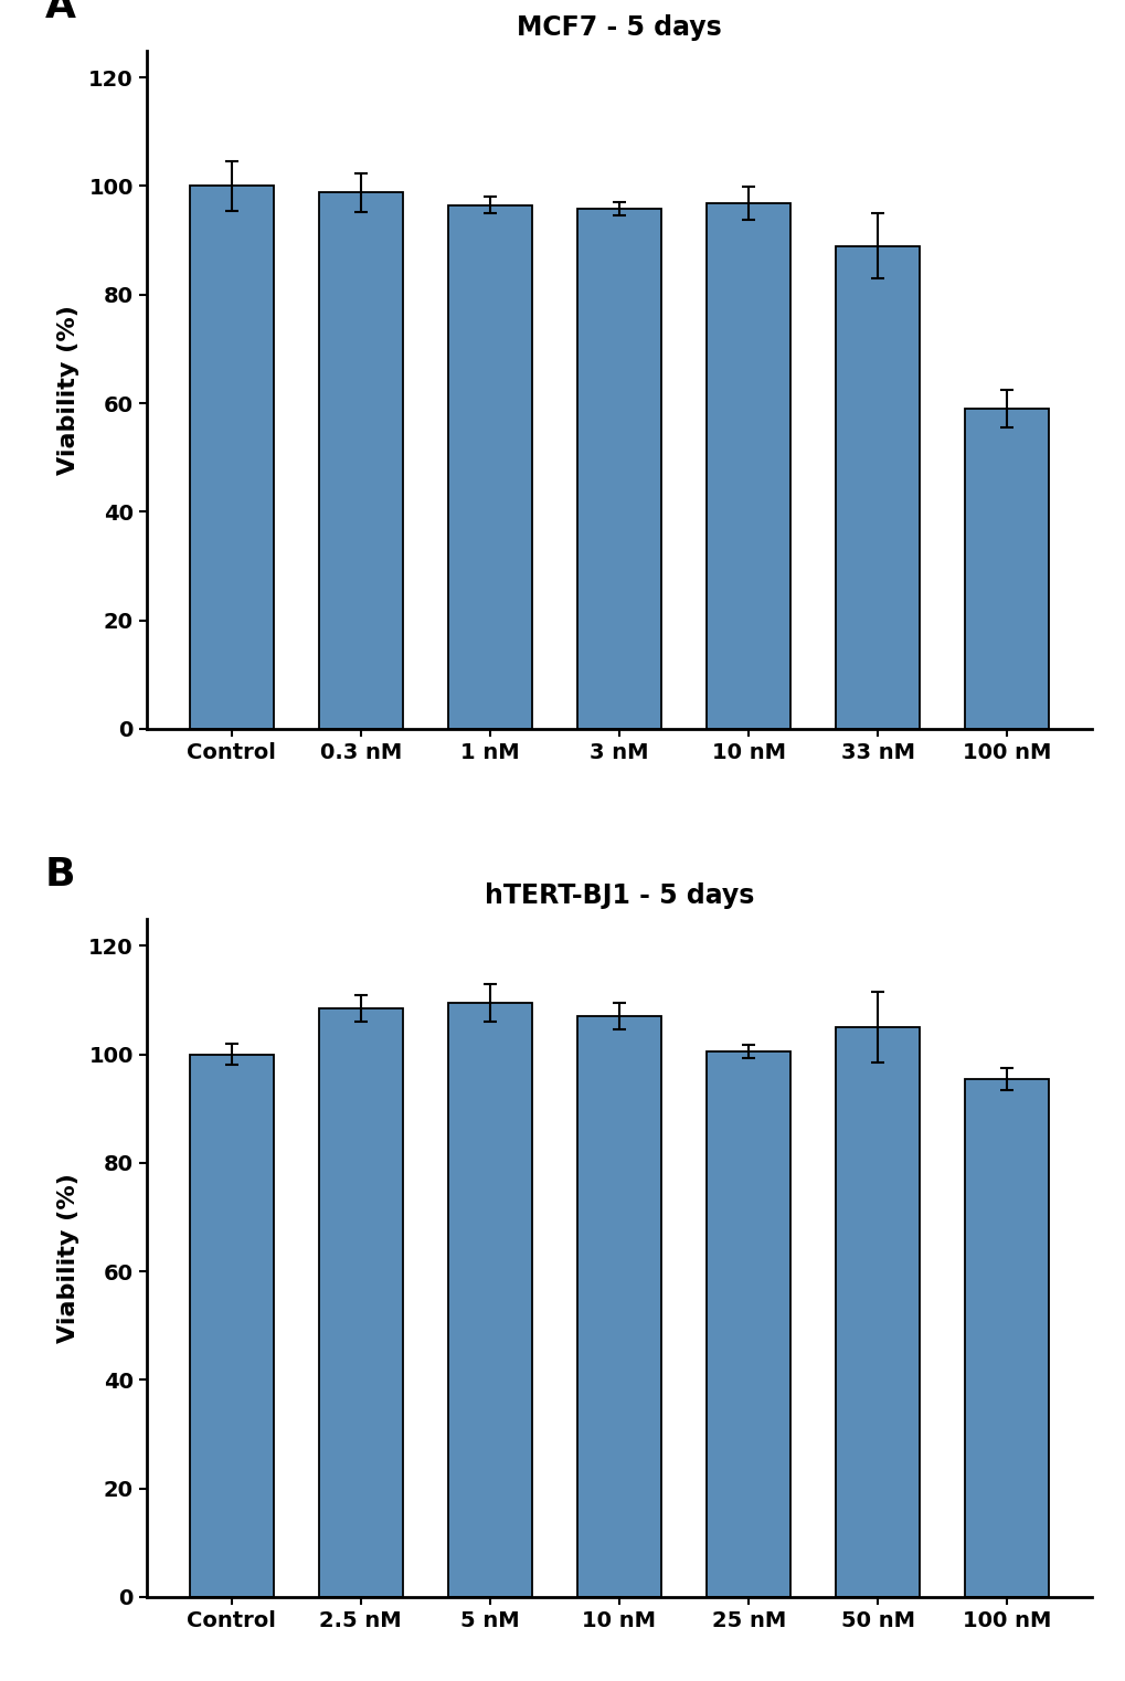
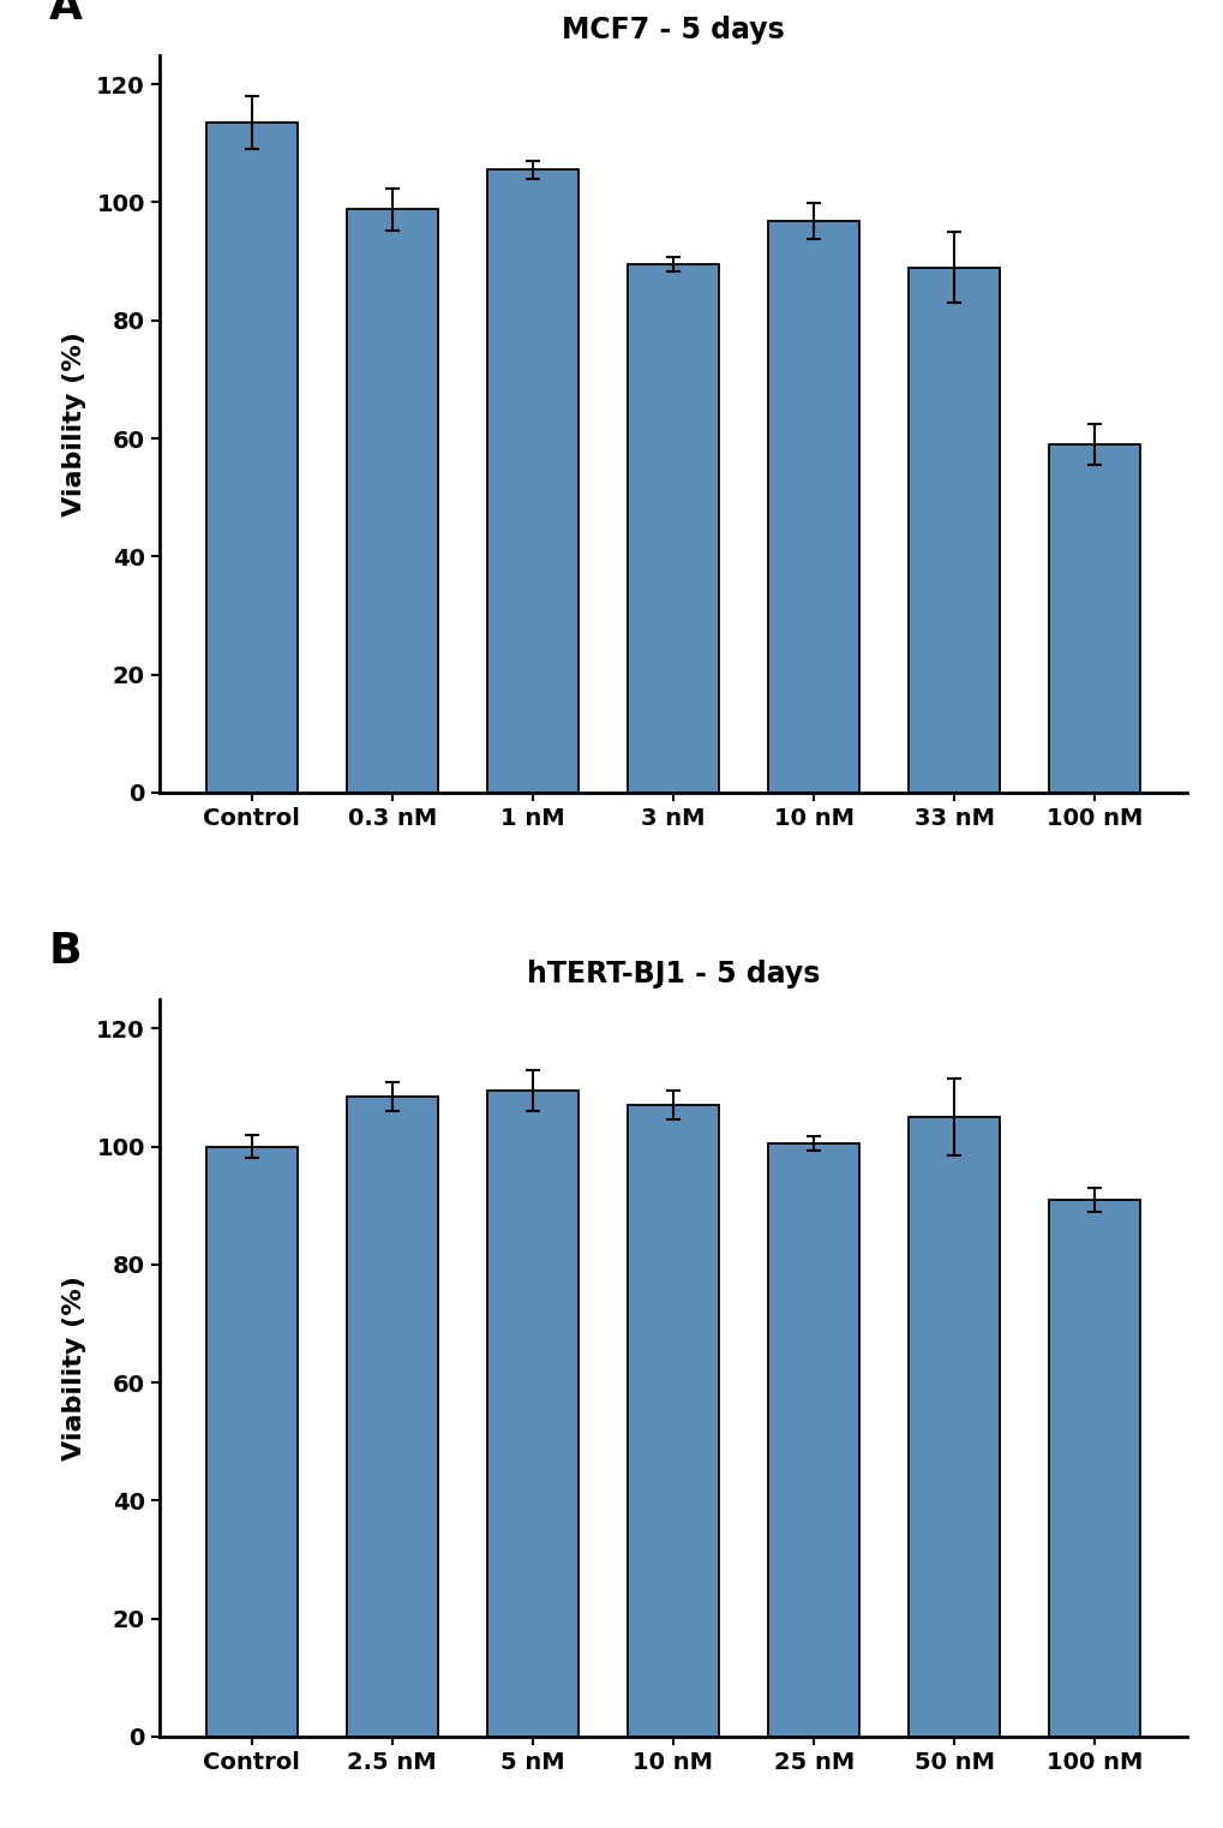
MCF7 - 5 days/Control: 100.0 -> 113.5
MCF7 - 5 days/1 nM: 96.5 -> 105.5
MCF7 - 5 days/3 nM: 95.8 -> 89.5
hTERT-BJ1 - 5 days/100 nM: 95.5 -> 91.0
